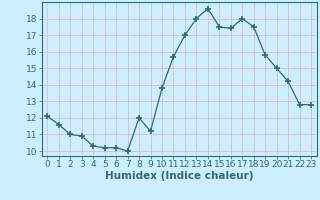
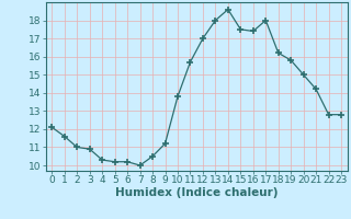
8: 12.0 -> 10.5
18: 17.5 -> 16.2
